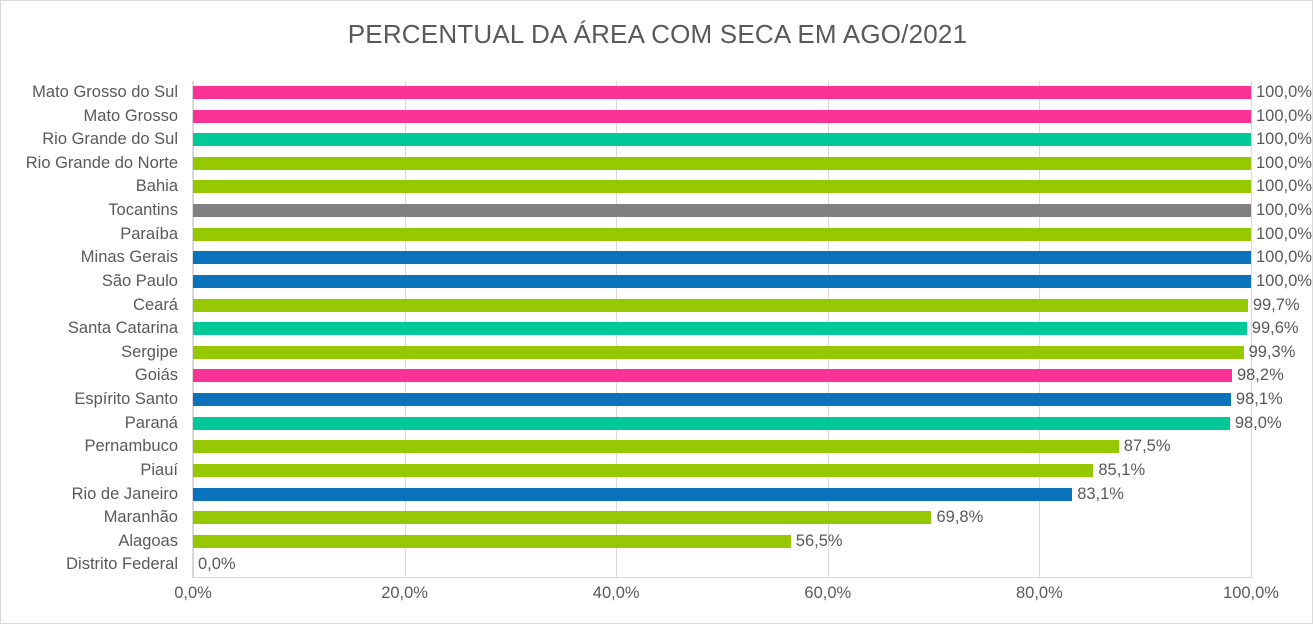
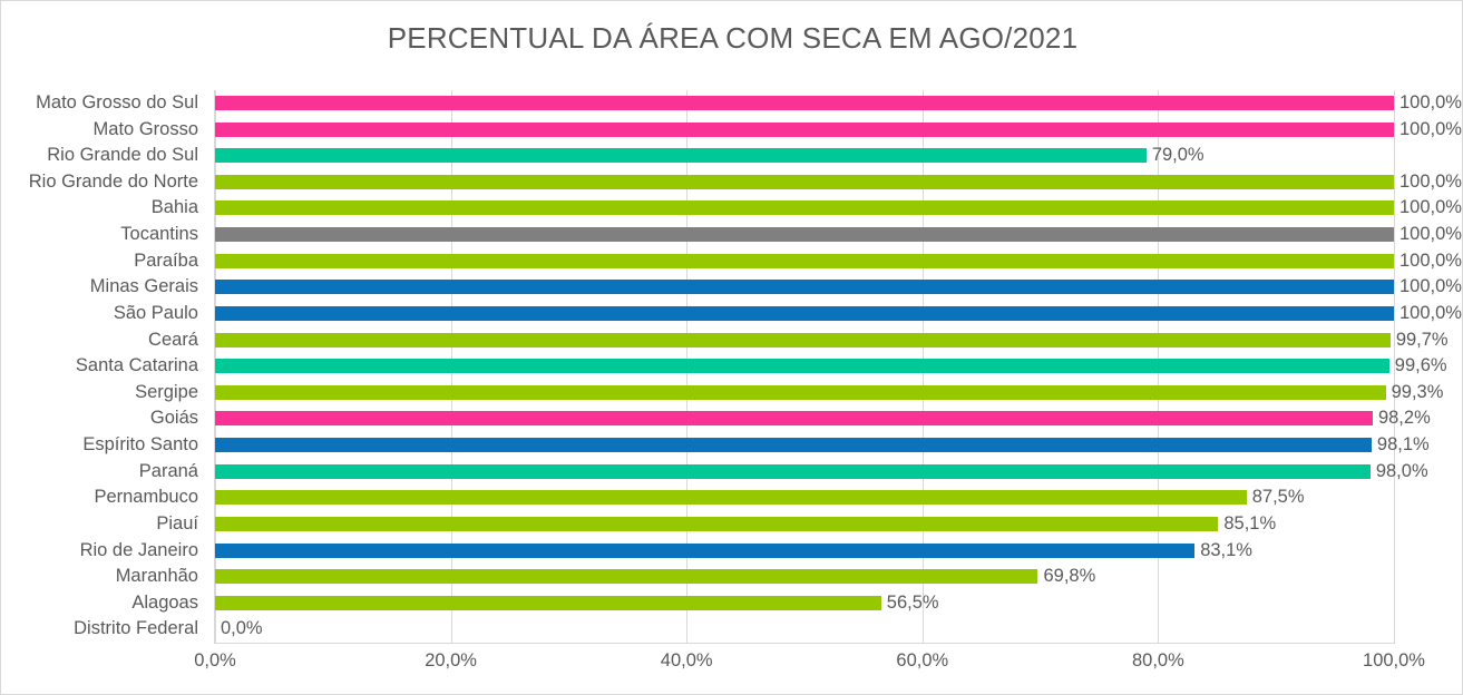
Rio Grande do Sul: 100,0% -> 79,0%
